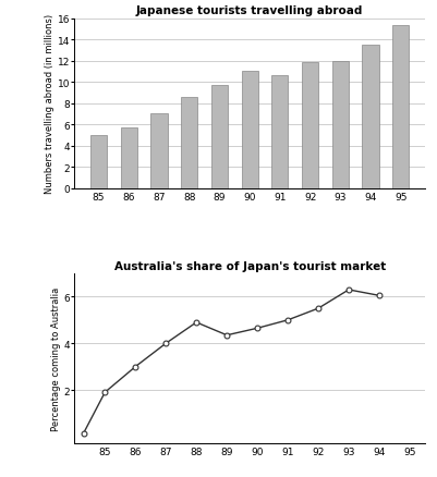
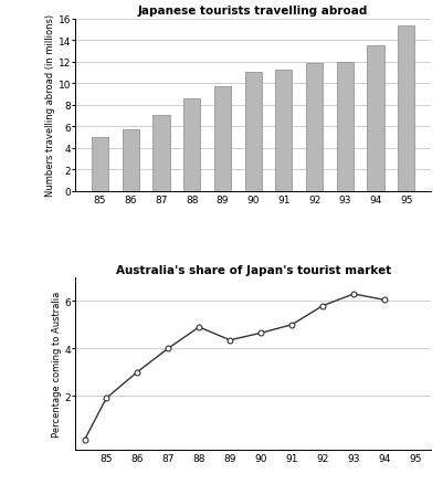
Japanese tourists travelling abroad/91: 10.6 -> 11.2
Australia's share of Japan's tourist market/92: 5.50 -> 5.80
